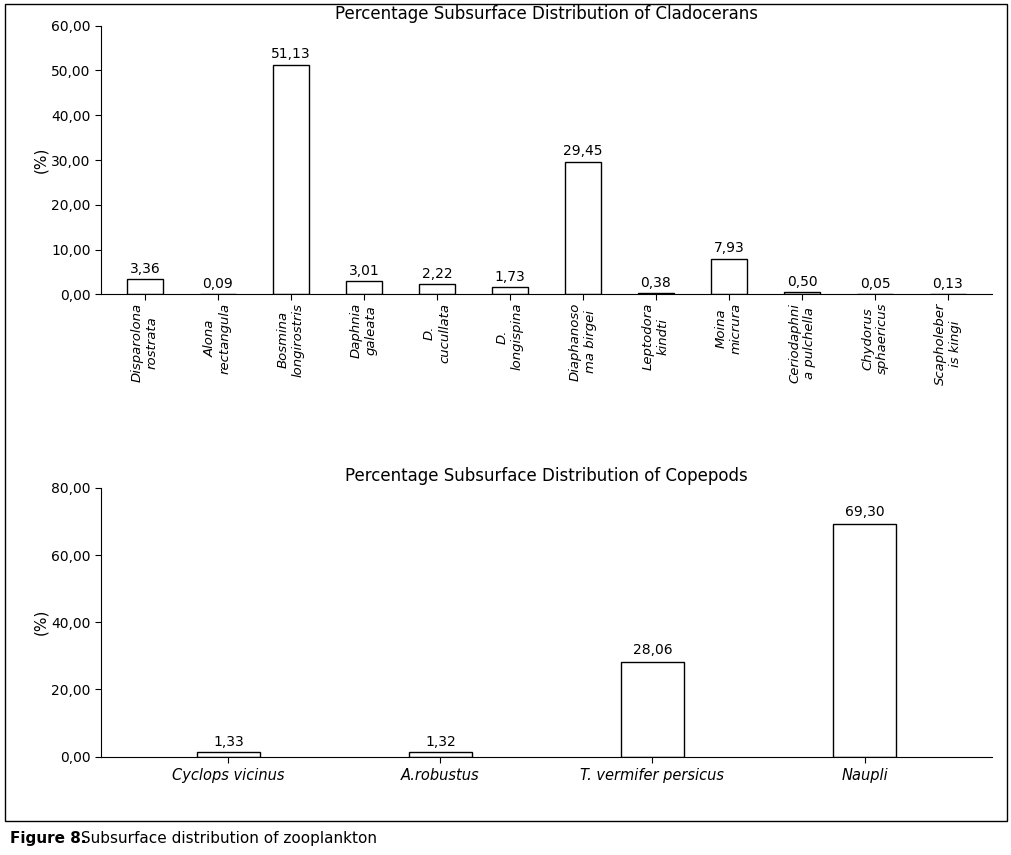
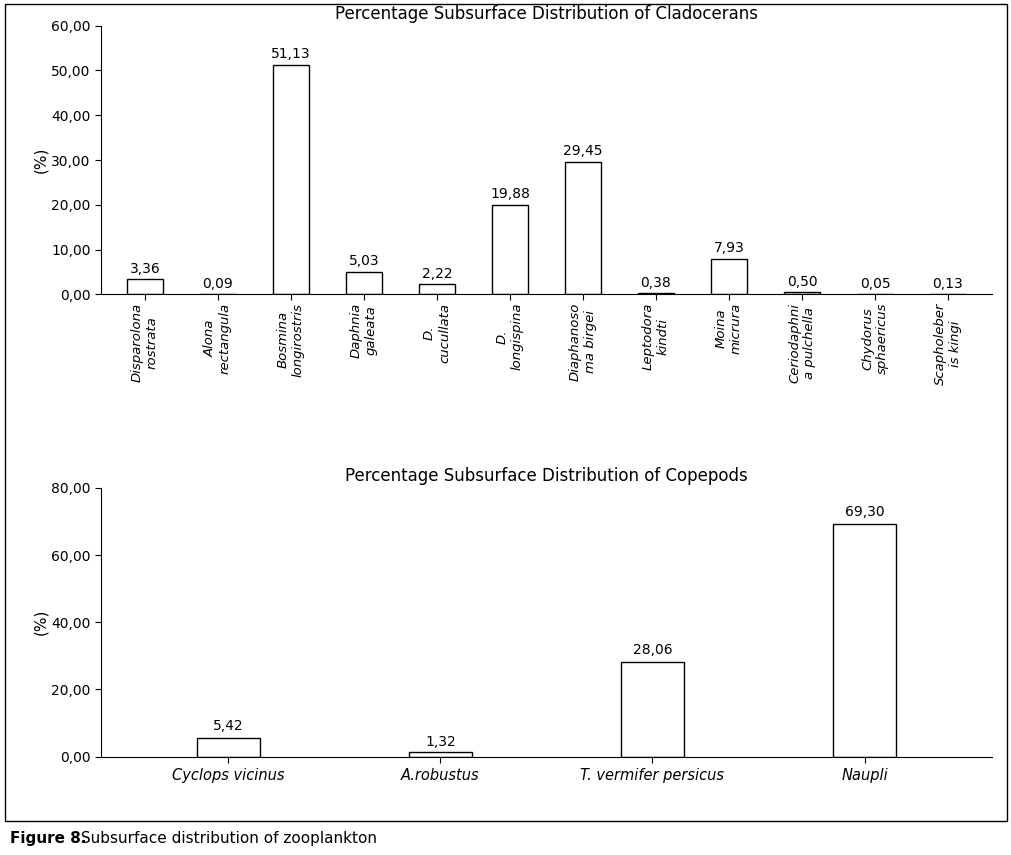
Percentage Subsurface Distribution of Cladocerans/Daphnia galeata: 3,01 -> 5,03
Percentage Subsurface Distribution of Cladocerans/D. longispina: 1,73 -> 19,88
Percentage Subsurface Distribution of Copepods/Cyclops vicinus: 1,33 -> 5,42
